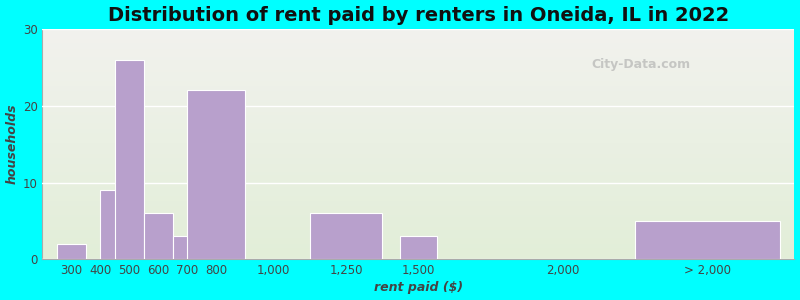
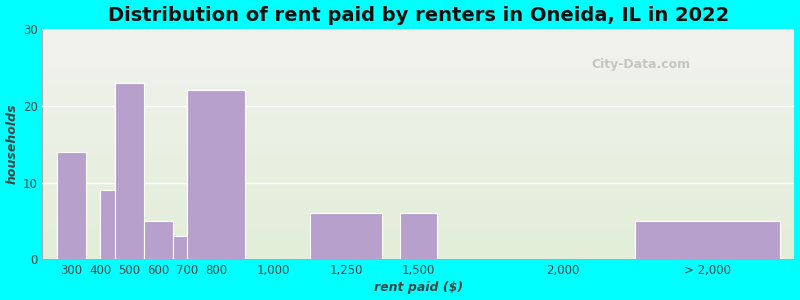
300: 2 -> 14
500: 26 -> 23
600: 6 -> 5
1,500: 3 -> 6
